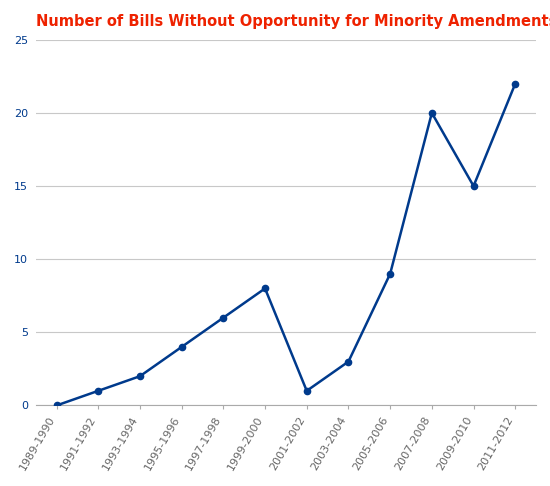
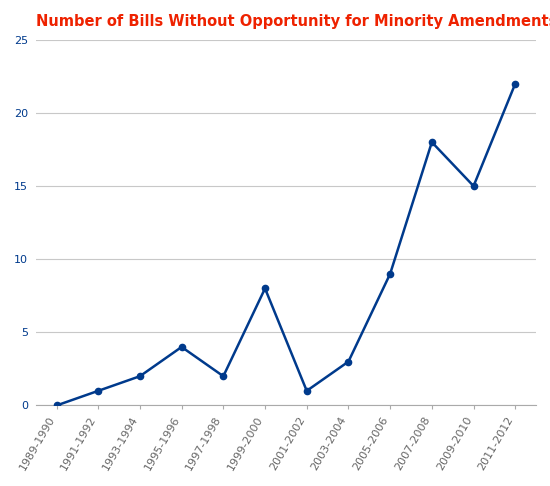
1997-1998: 6 -> 2
2007-2008: 20 -> 18
